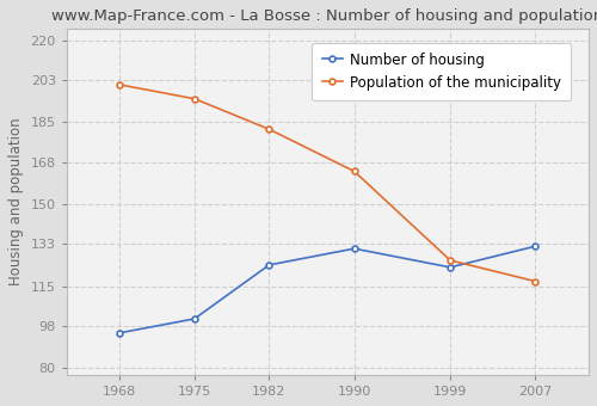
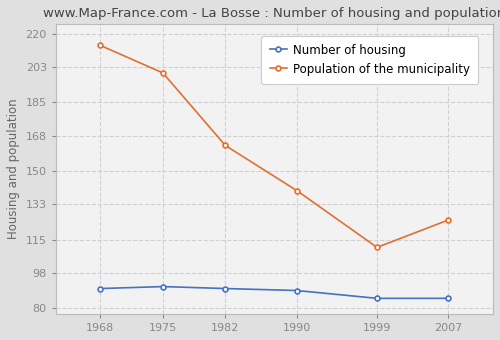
Number of housing/1968: 95 -> 90
Population of the municipality/1968: 201 -> 214
Number of housing/1975: 101 -> 91
Population of the municipality/1975: 195 -> 200
Number of housing/1982: 124 -> 90
Population of the municipality/1982: 182 -> 163
Number of housing/1990: 131 -> 89
Population of the municipality/1990: 164 -> 140
Number of housing/1999: 123 -> 85
Population of the municipality/1999: 126 -> 111
Number of housing/2007: 132 -> 85
Population of the municipality/2007: 117 -> 125
